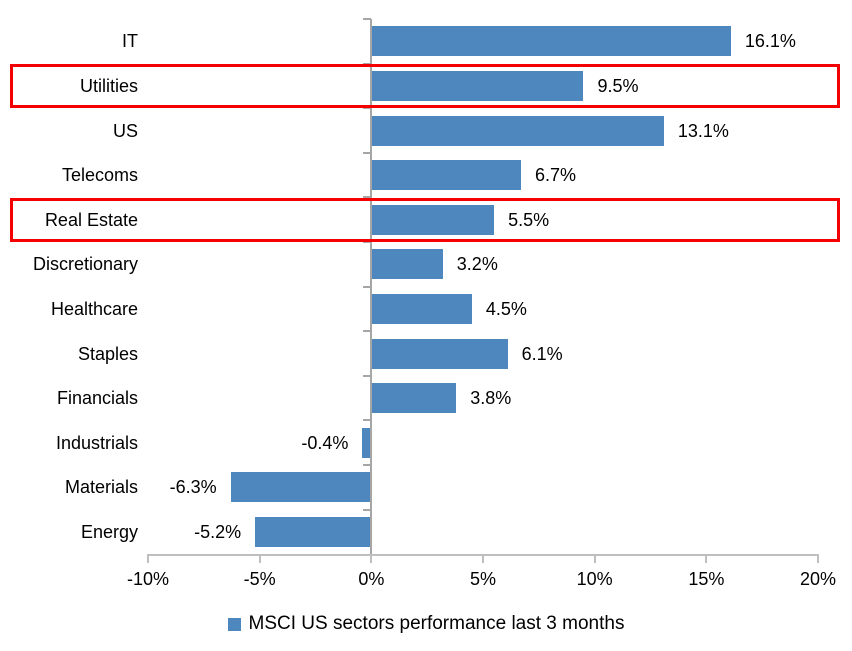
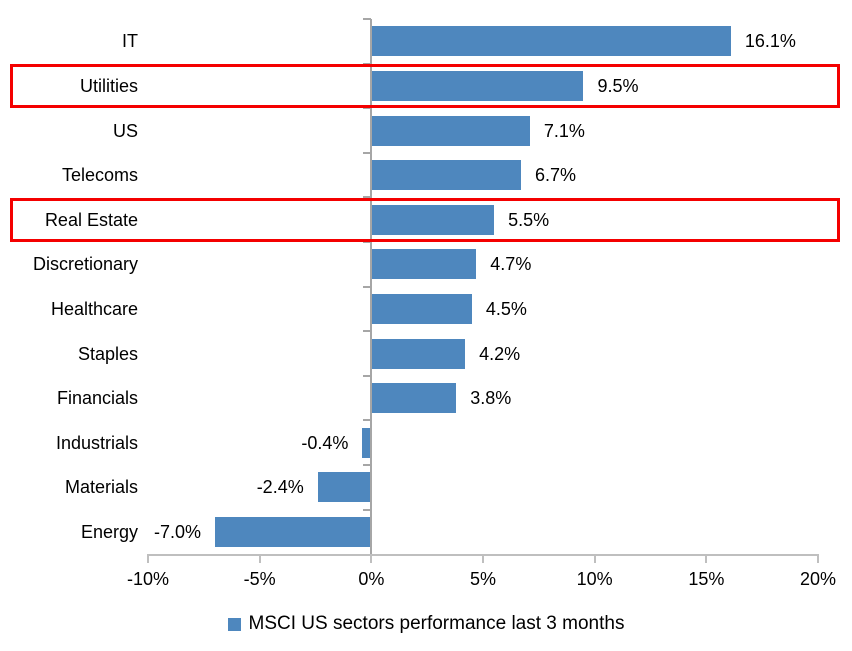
US: 13.1% -> 7.1%
Discretionary: 3.2% -> 4.7%
Staples: 6.1% -> 4.2%
Materials: -6.3% -> -2.4%
Energy: -5.2% -> -7.0%
